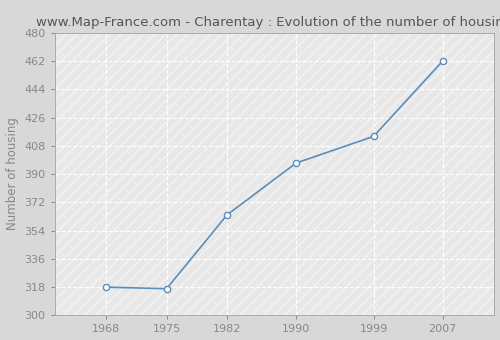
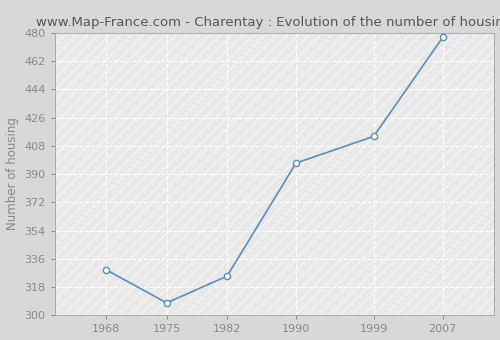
1968: 318 -> 329
1975: 317 -> 308
1982: 364 -> 325
2007: 462 -> 477
